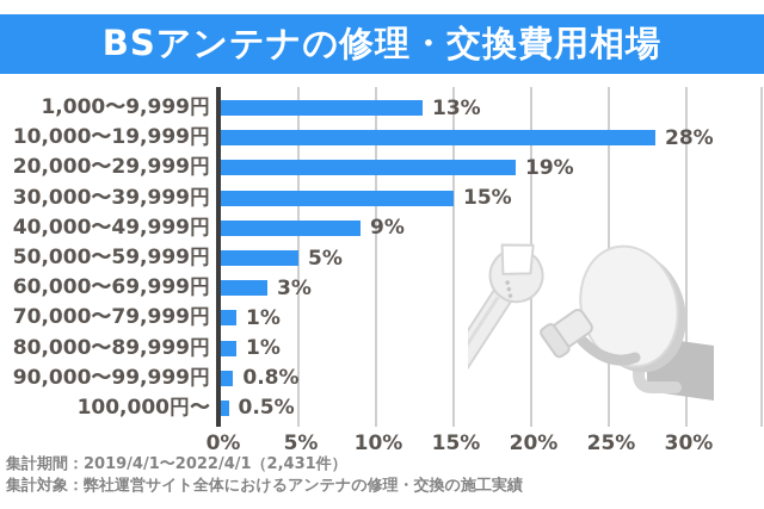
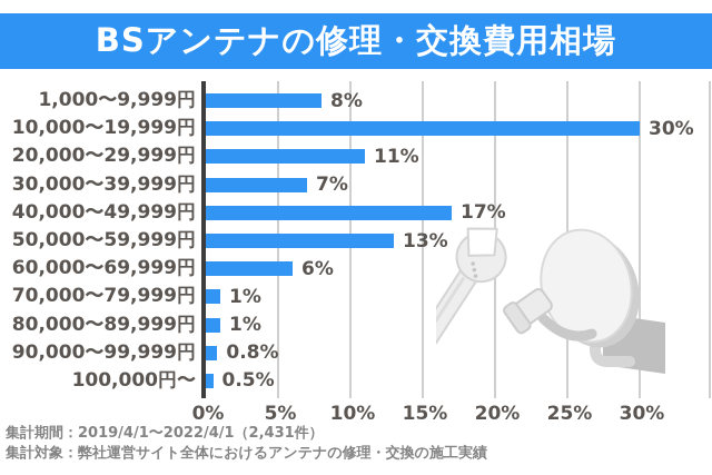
1,000〜9,999円: 13% -> 8%
10,000〜19,999円: 28% -> 30%
20,000〜29,999円: 19% -> 11%
30,000〜39,999円: 15% -> 7%
40,000〜49,999円: 9% -> 17%
50,000〜59,999円: 5% -> 13%
60,000〜69,999円: 3% -> 6%
